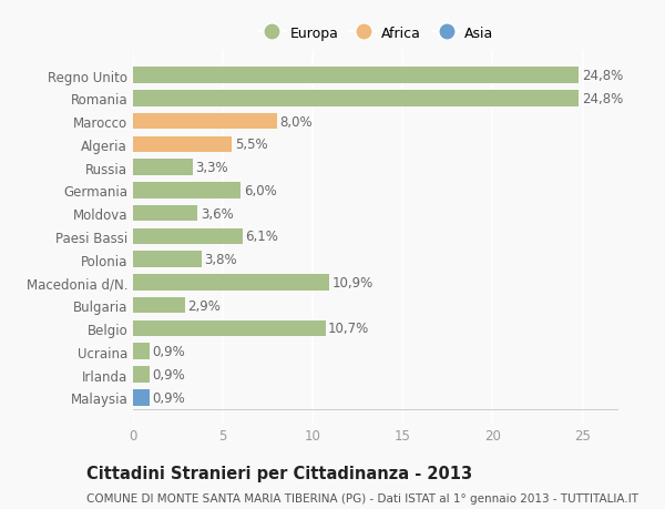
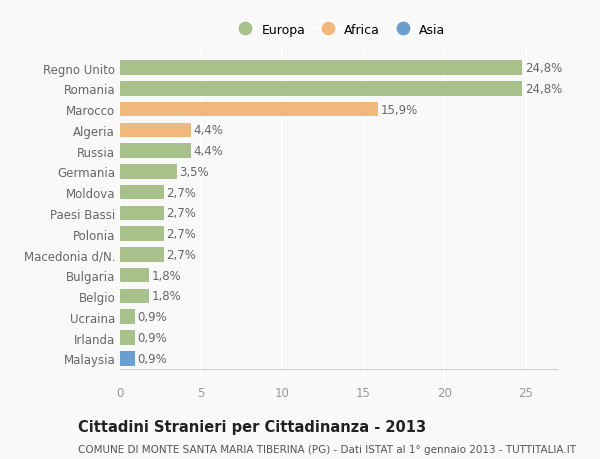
Marocco: 8,0% -> 15,9%
Algeria: 5,5% -> 4,4%
Russia: 3,3% -> 4,4%
Germania: 6,0% -> 3,5%
Moldova: 3,6% -> 2,7%
Paesi Bassi: 6,1% -> 2,7%
Polonia: 3,8% -> 2,7%
Macedonia d/N.: 10,9% -> 2,7%
Bulgaria: 2,9% -> 1,8%
Belgio: 10,7% -> 1,8%
